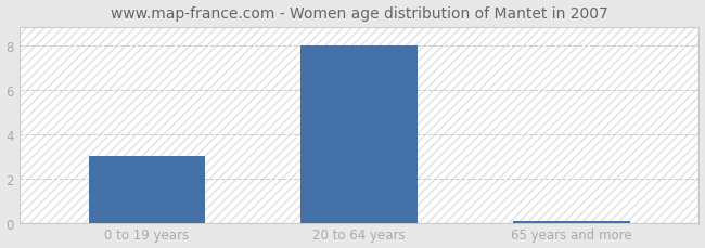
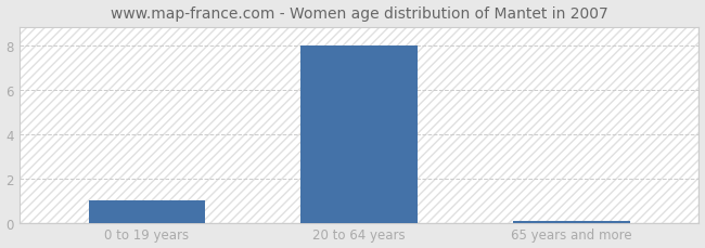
0 to 19 years: 3.0 -> 1.0
